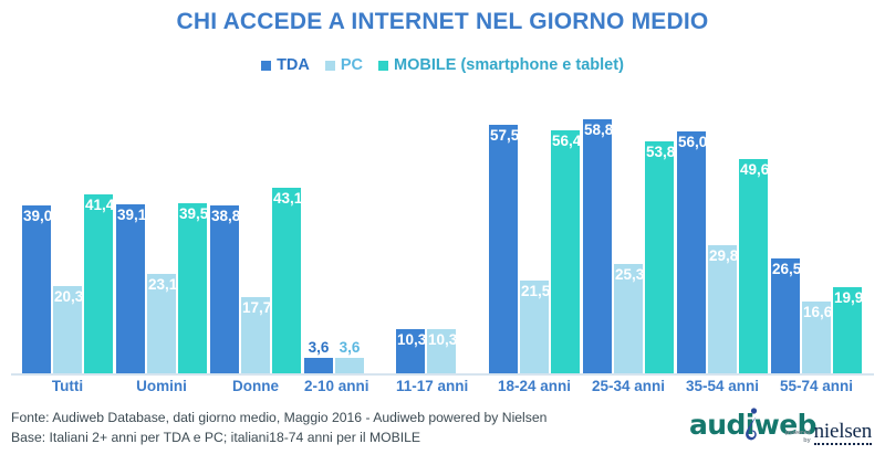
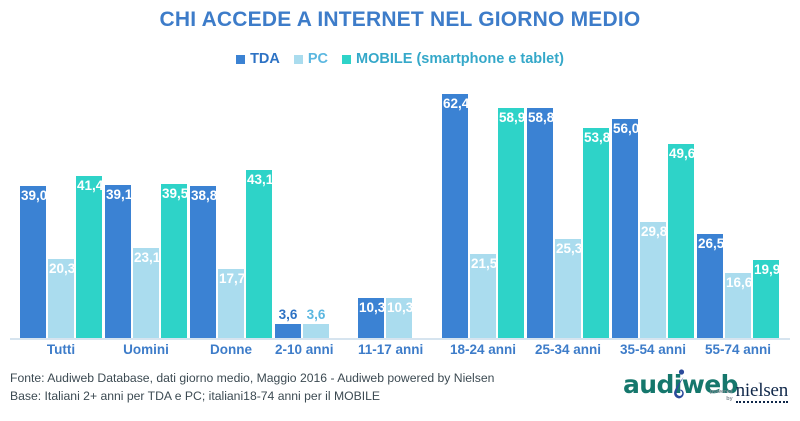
TDA/18-24 anni: 57,5 -> 62,4
MOBILE (smartphone e tablet)/18-24 anni: 56,4 -> 58,9
